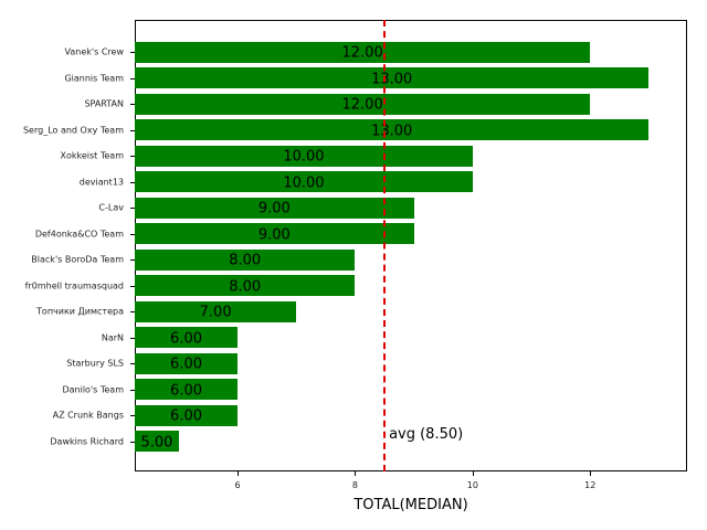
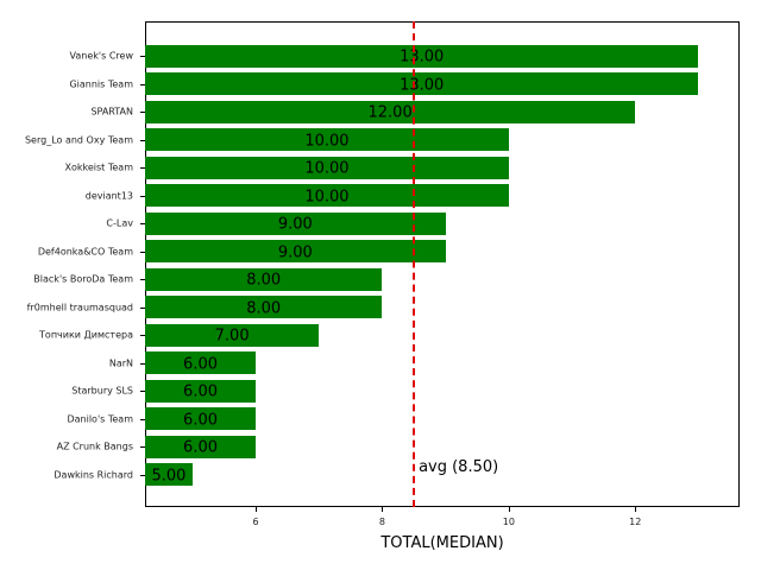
Vanek's Crew: 12.00 -> 13.00
Serg_Lo and Oxy Team: 13.00 -> 10.00
